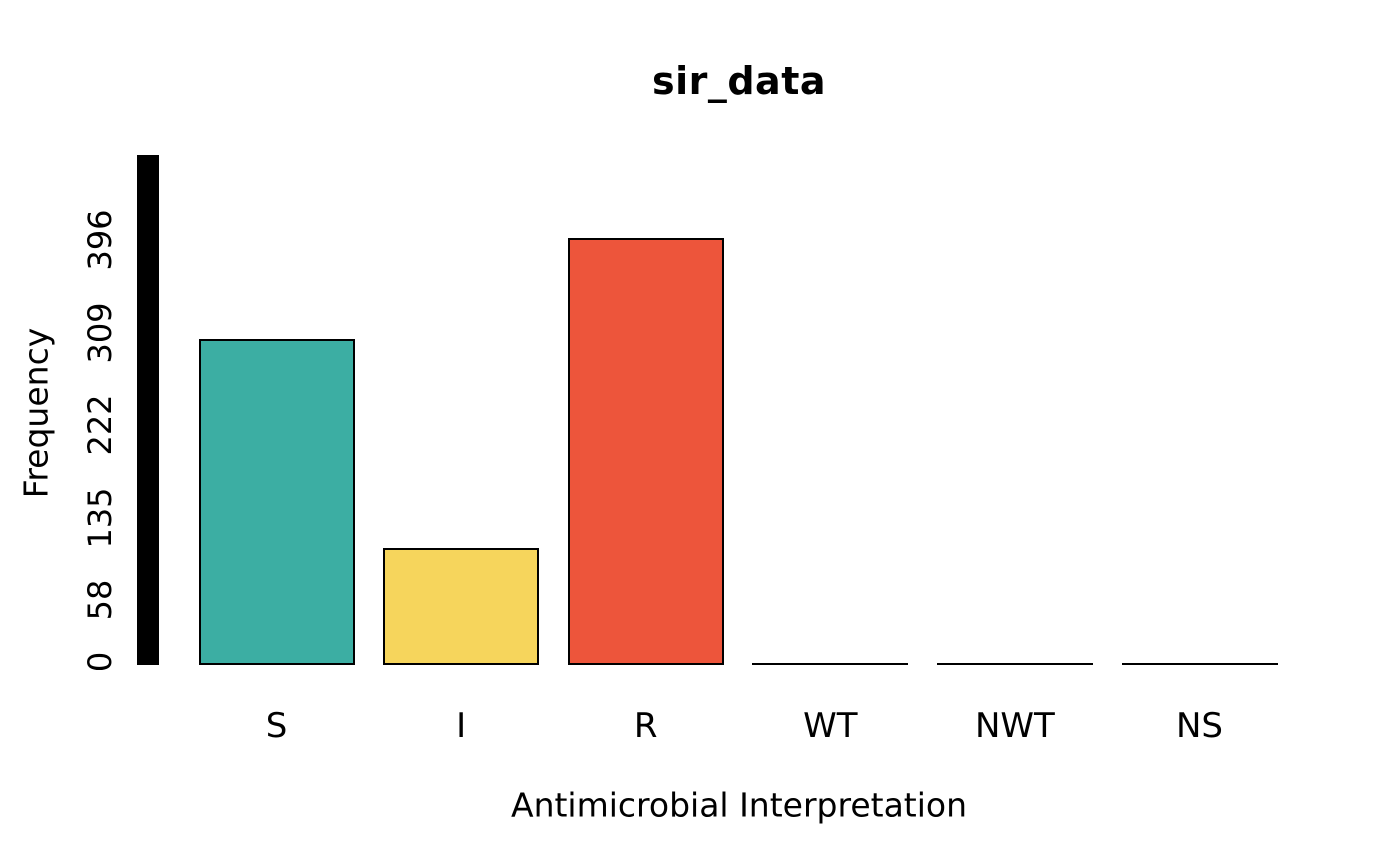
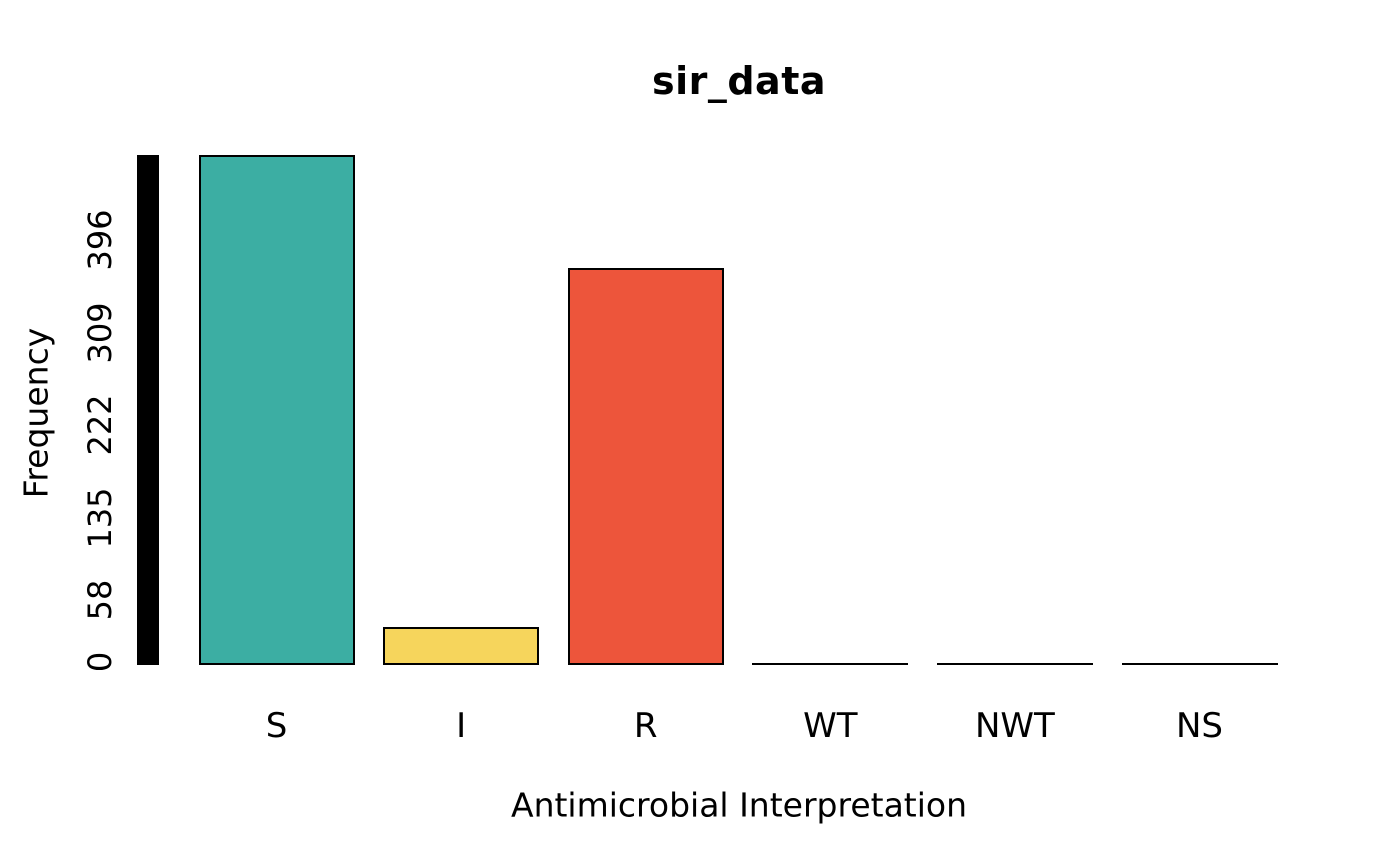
S: 303 -> 476
I: 107 -> 33
R: 398 -> 370
